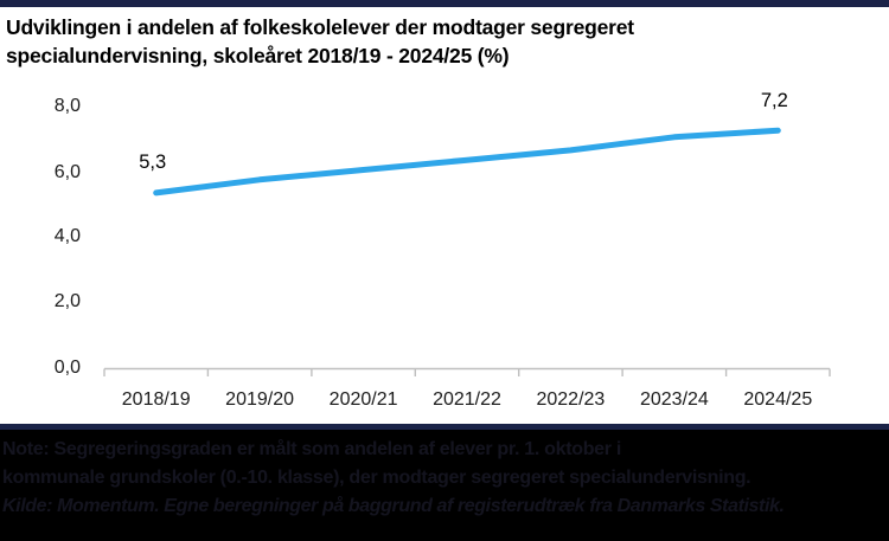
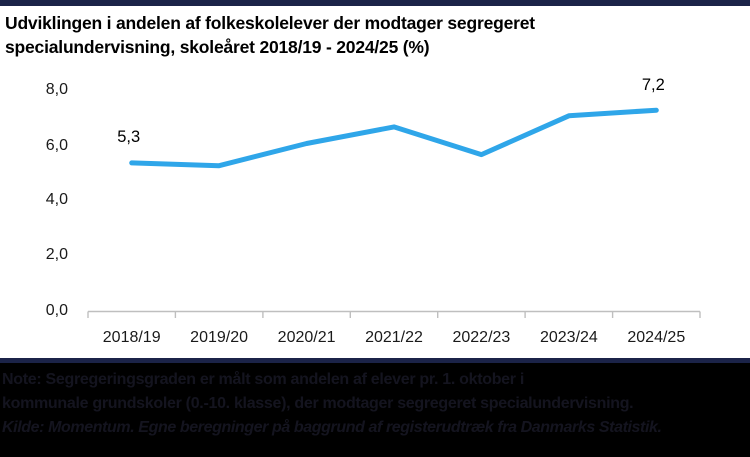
2019/20: 5,7 -> 5,2
2021/22: 6,3 -> 6,6
2022/23: 6,6 -> 5,6
